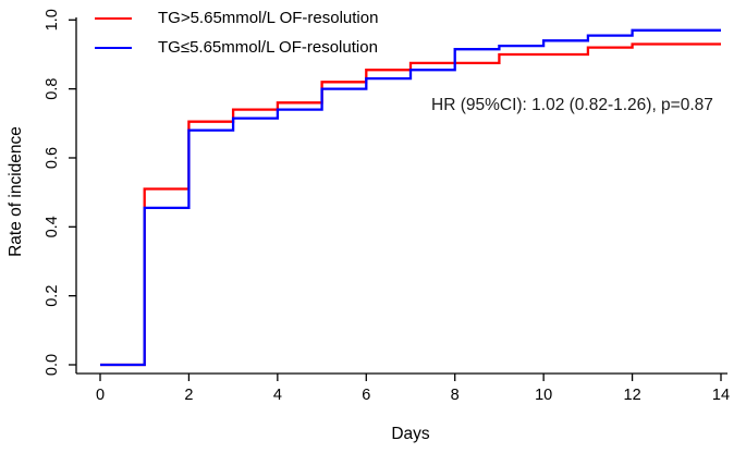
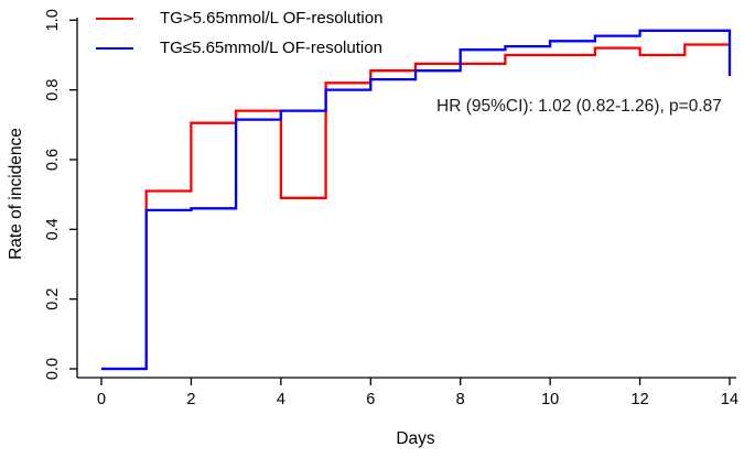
TG≤5.65mmol/L OF-resolution/2: 0.68 -> 0.46
TG>5.65mmol/L OF-resolution/4: 0.76 -> 0.49
TG>5.65mmol/L OF-resolution/12: 0.93 -> 0.90
TG≤5.65mmol/L OF-resolution/14: 0.97 -> 0.84
